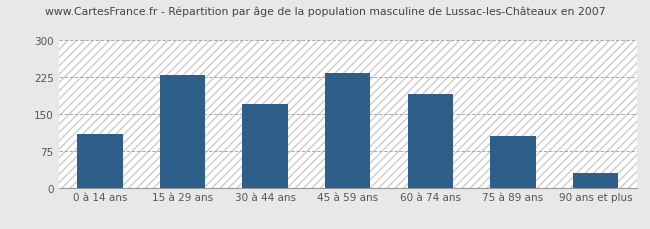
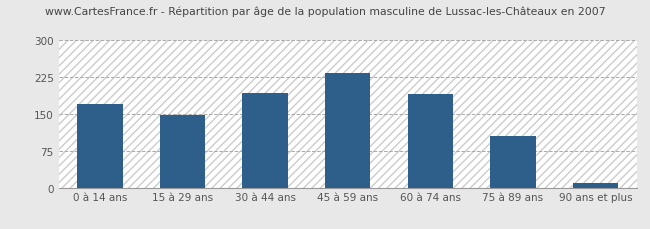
0 à 14 ans: 110 -> 170
15 à 29 ans: 230 -> 148
30 à 44 ans: 170 -> 193
90 ans et plus: 30 -> 10
